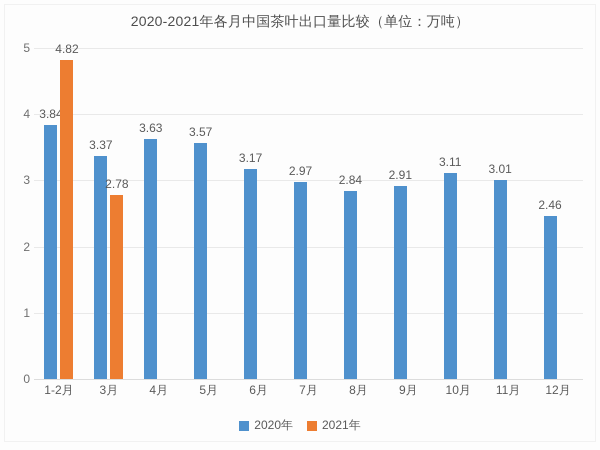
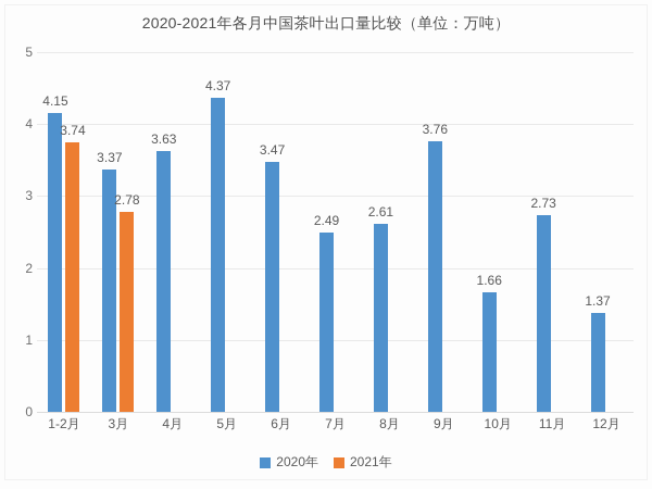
2020年/1-2月: 3.84 -> 4.15
2021年/1-2月: 4.82 -> 3.74
2020年/5月: 3.57 -> 4.37
2020年/6月: 3.17 -> 3.47
2020年/7月: 2.97 -> 2.49
2020年/8月: 2.84 -> 2.61
2020年/9月: 2.91 -> 3.76
2020年/10月: 3.11 -> 1.66
2020年/11月: 3.01 -> 2.73
2020年/12月: 2.46 -> 1.37
